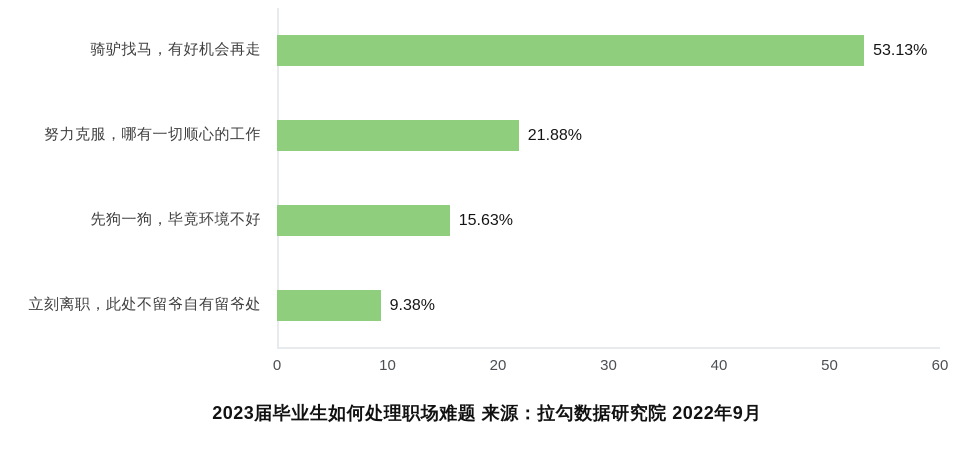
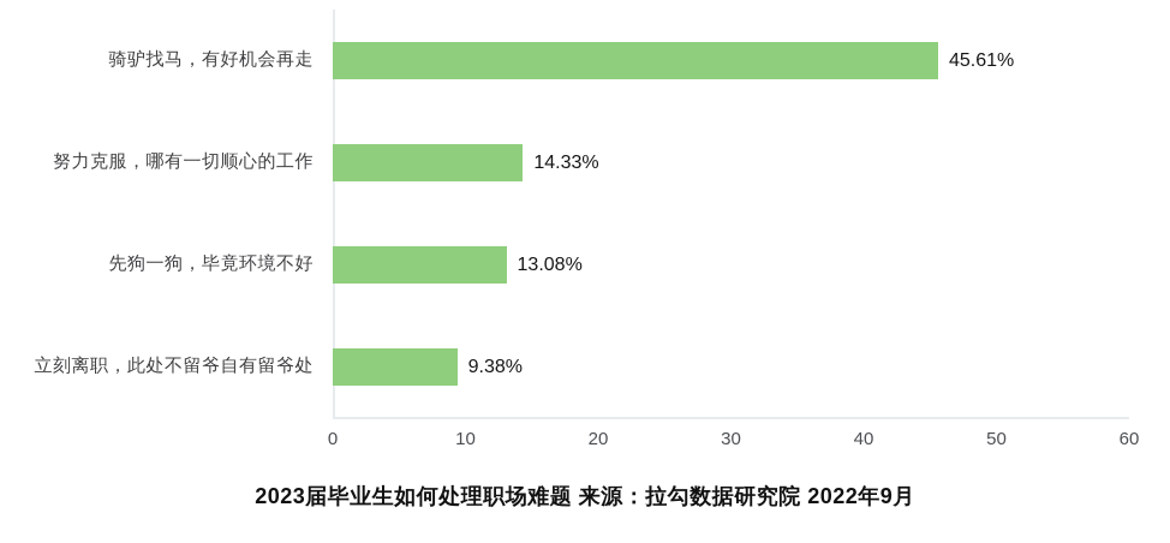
骑驴找马，有好机会再走: 53.13% -> 45.61%
努力克服，哪有一切顺心的工作: 21.88% -> 14.33%
先狗一狗，毕竟环境不好: 15.63% -> 13.08%
